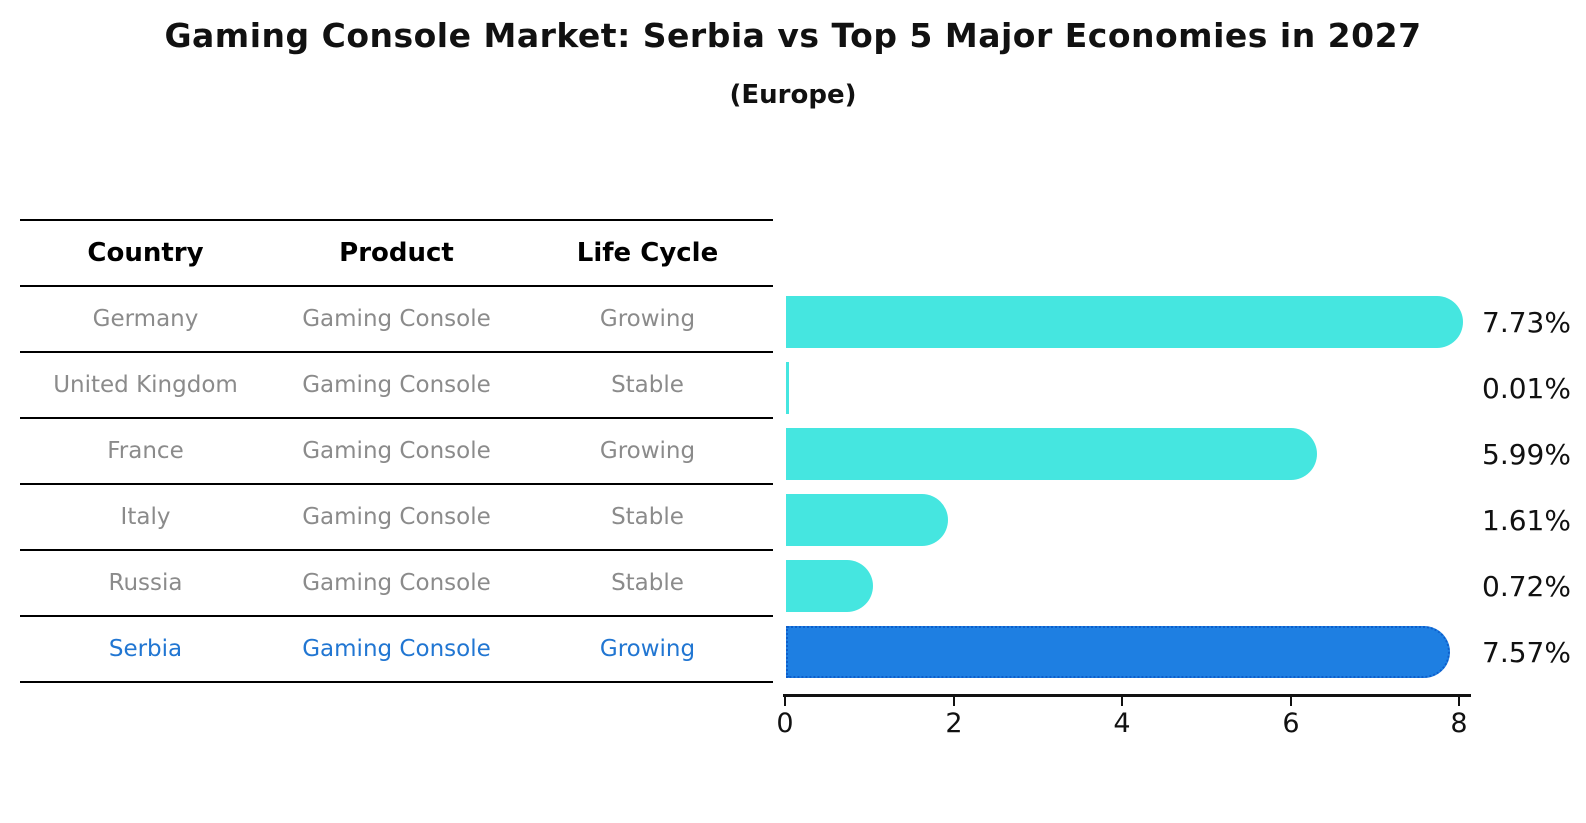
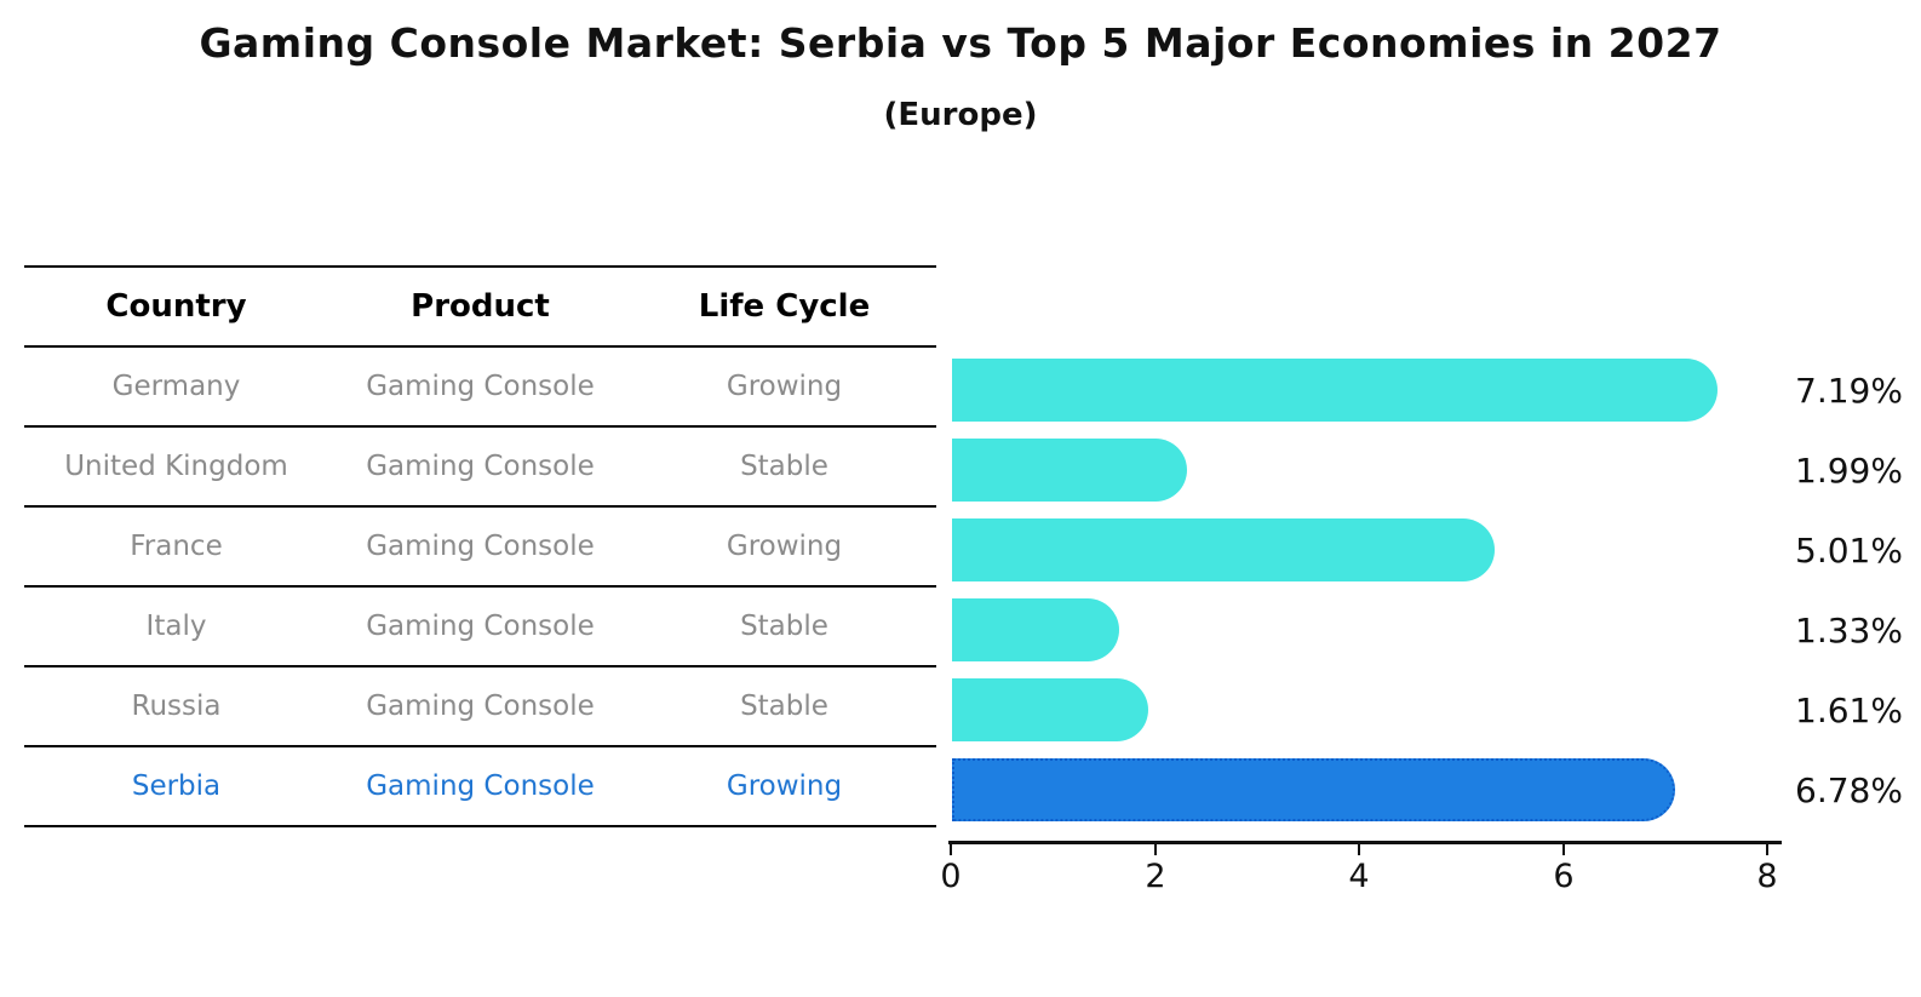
Germany: 7.73% -> 7.19%
United Kingdom: 0.01% -> 1.99%
France: 5.99% -> 5.01%
Italy: 1.61% -> 1.33%
Russia: 0.72% -> 1.61%
Serbia: 7.57% -> 6.78%
